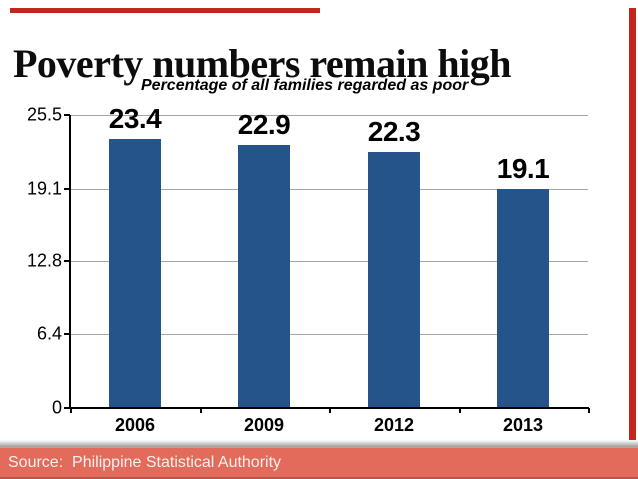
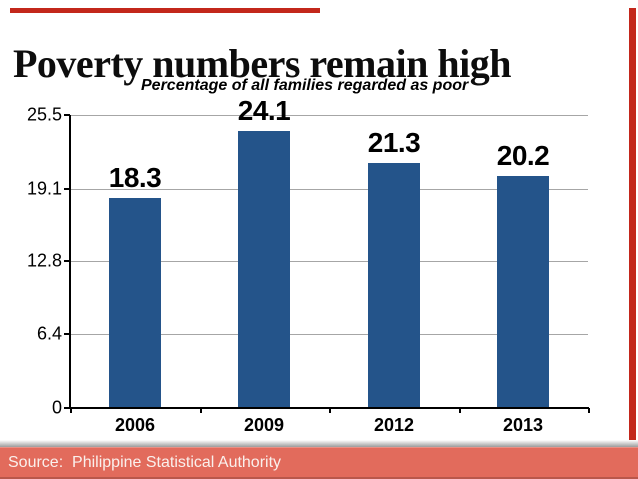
2006: 23.4 -> 18.3
2009: 22.9 -> 24.1
2012: 22.3 -> 21.3
2013: 19.1 -> 20.2
